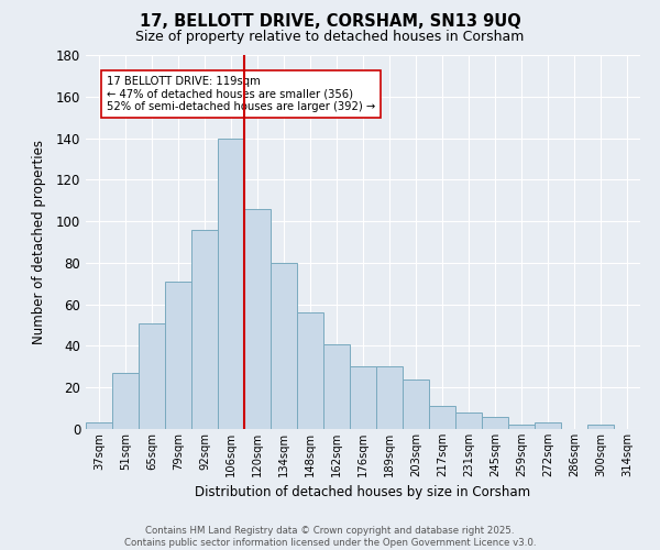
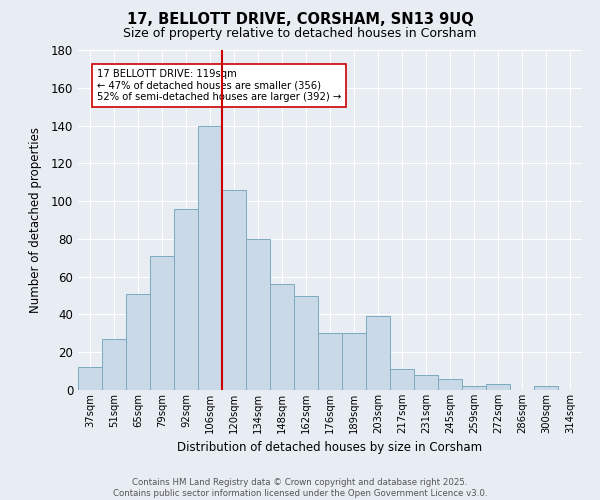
37sqm: 3 -> 12
162sqm: 41 -> 50
203sqm: 24 -> 39
